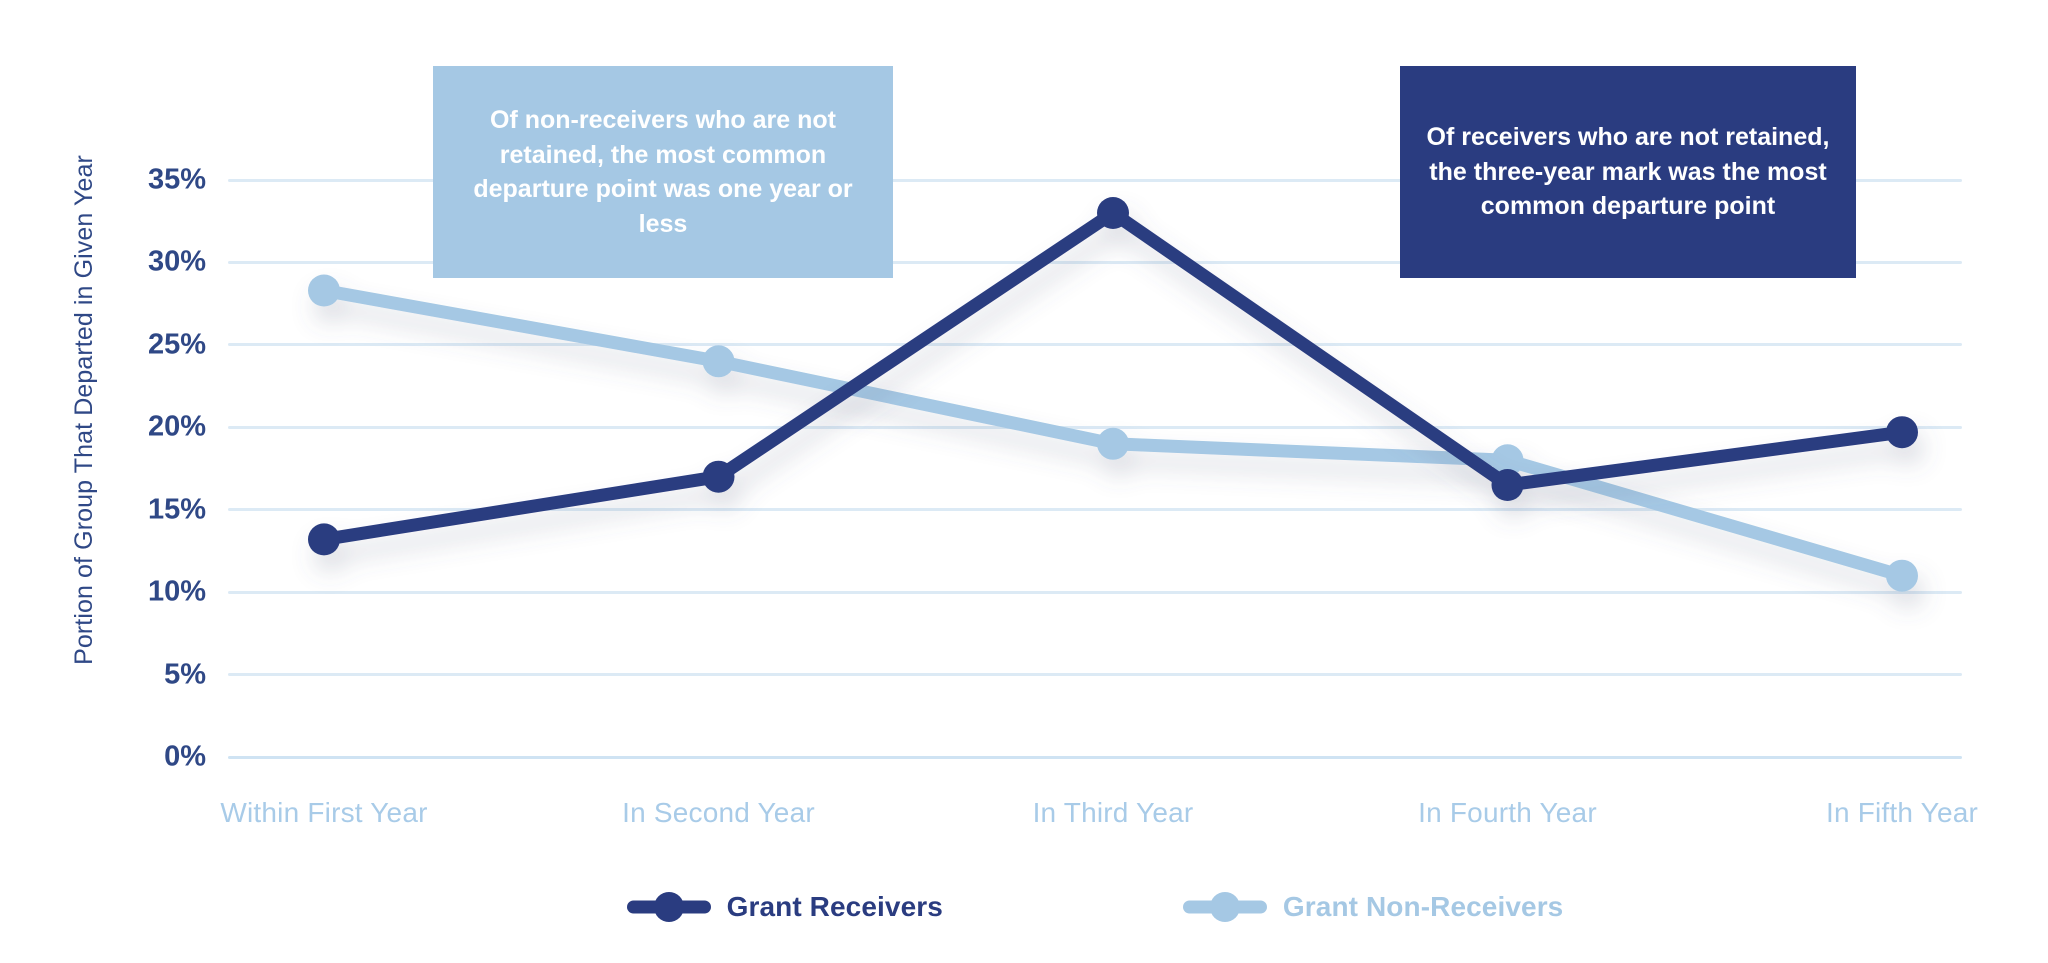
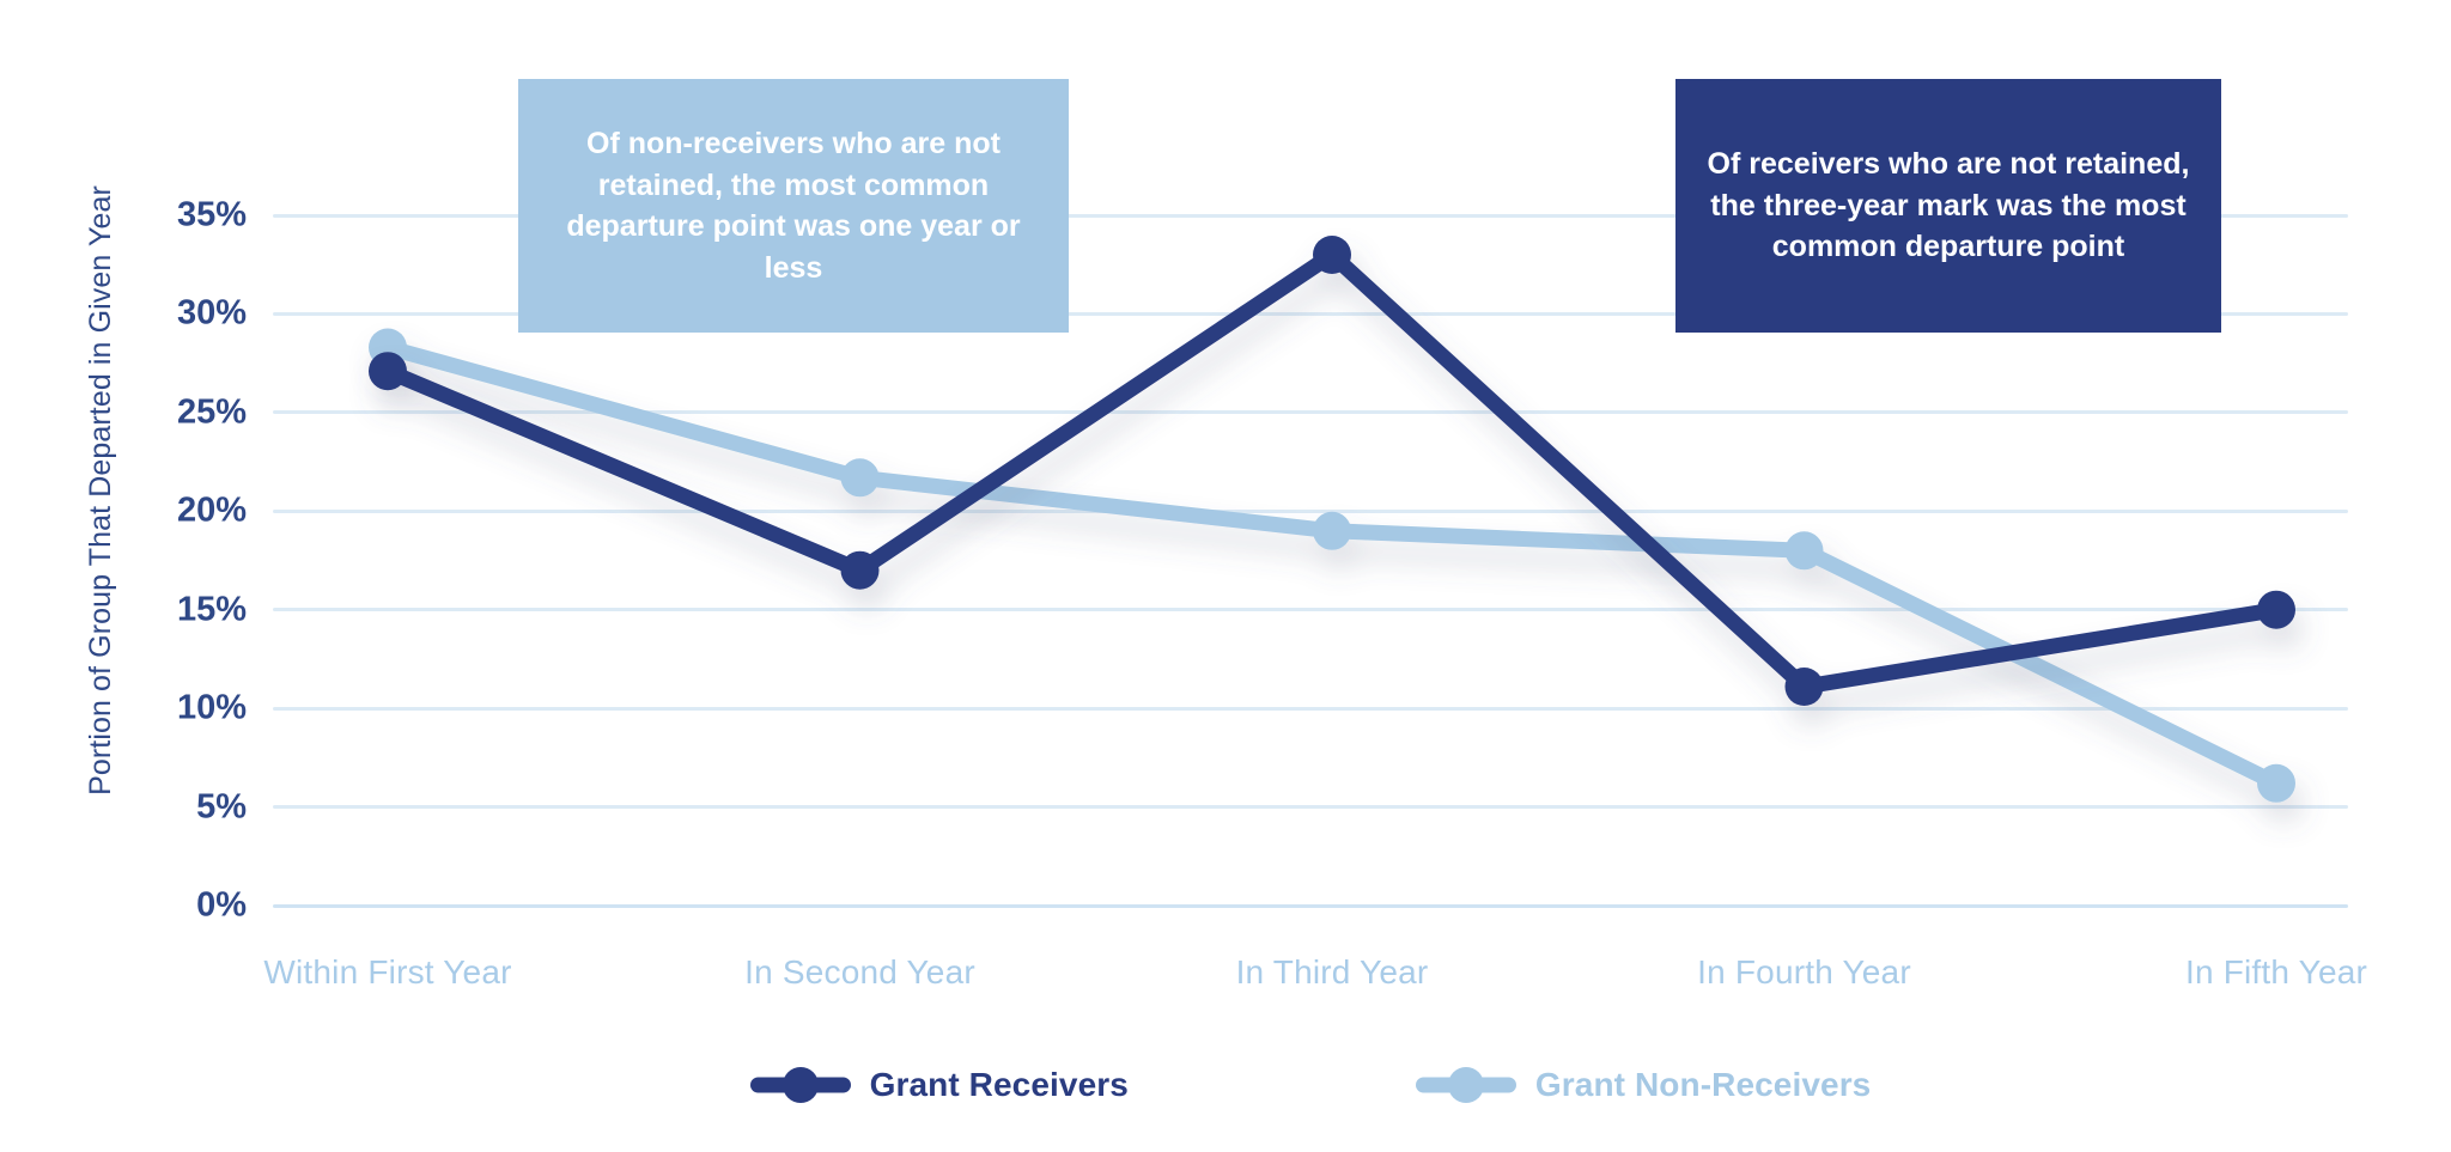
Grant Receivers/Within First Year: 13.2% -> 27.1%
Grant Non-Receivers/In Second Year: 24.0% -> 21.7%
Grant Receivers/In Fourth Year: 16.5% -> 11.1%
Grant Receivers/In Fifth Year: 19.7% -> 15.0%
Grant Non-Receivers/In Fifth Year: 11.0% -> 6.2%
